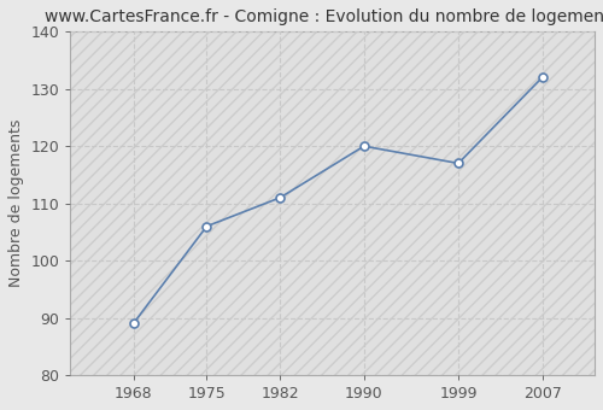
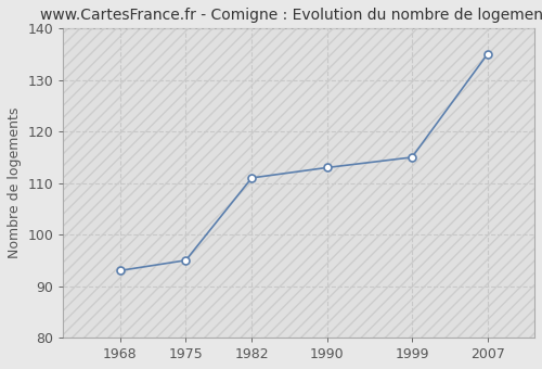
1968: 89 -> 93
1975: 106 -> 95
1990: 120 -> 113
1999: 117 -> 115
2007: 132 -> 135
